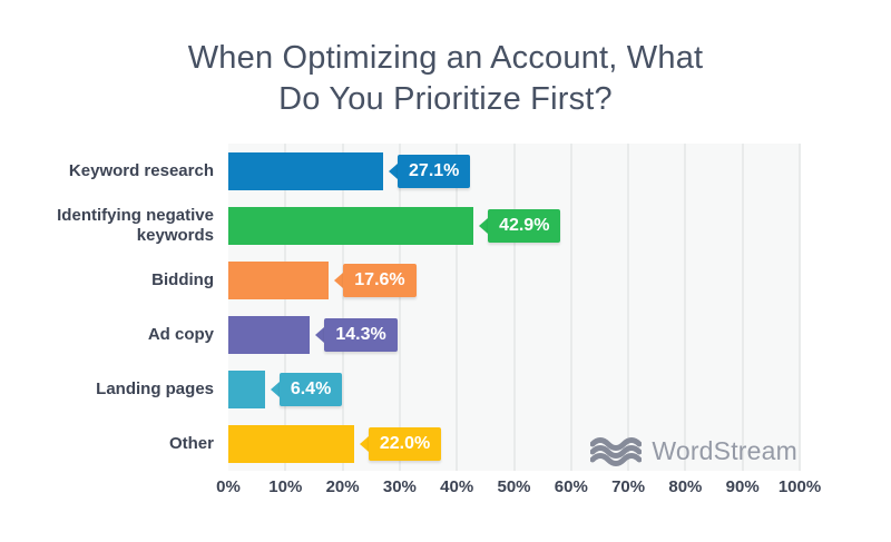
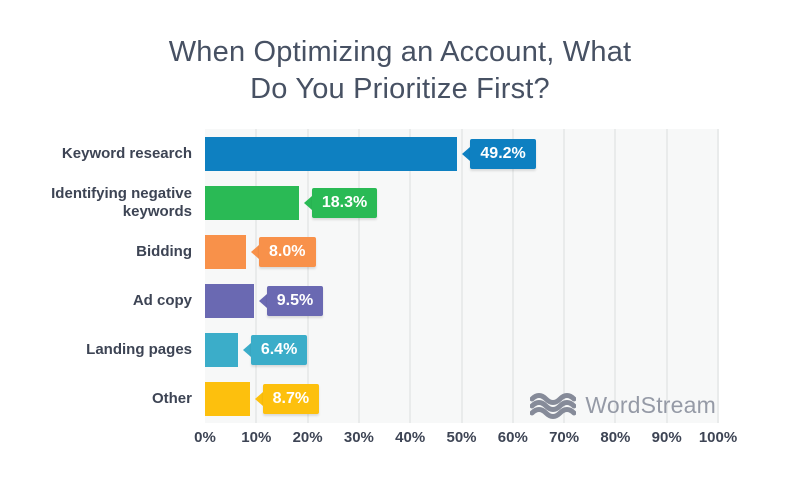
Keyword research: 27.1% -> 49.2%
Identifying negative keywords: 42.9% -> 18.3%
Bidding: 17.6% -> 8.0%
Ad copy: 14.3% -> 9.5%
Other: 22.0% -> 8.7%
